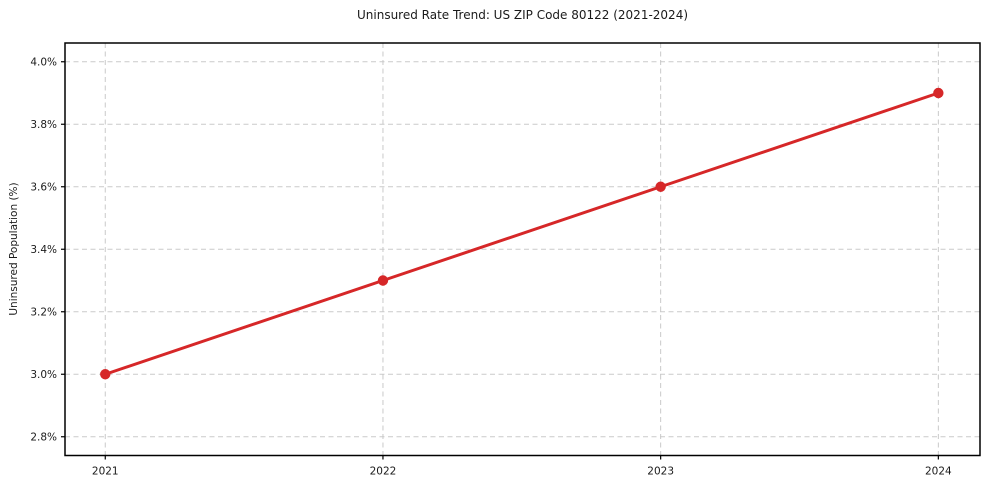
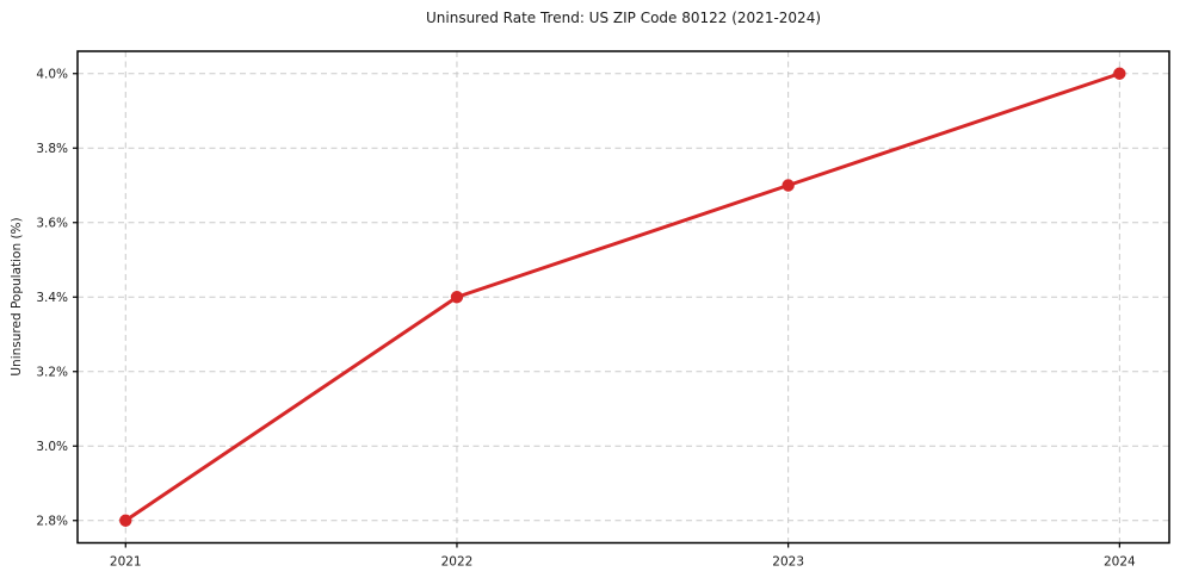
2021: 3.0% -> 2.8%
2022: 3.3% -> 3.4%
2023: 3.6% -> 3.7%
2024: 3.9% -> 4.0%
